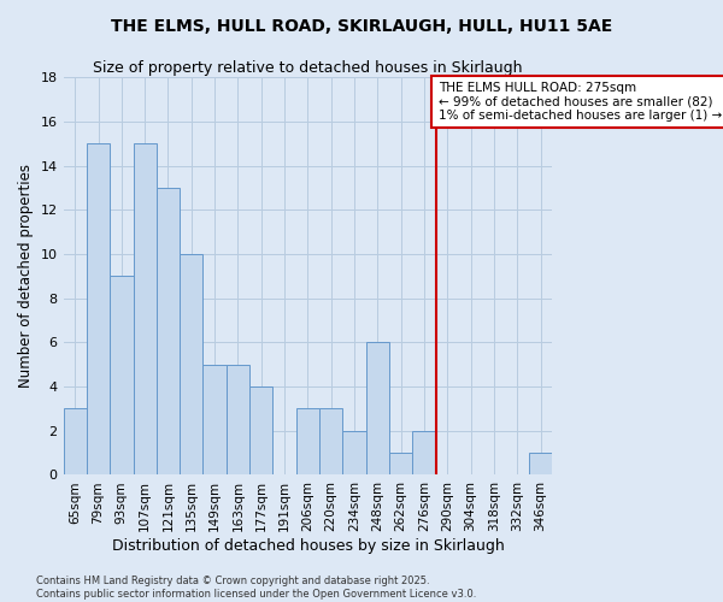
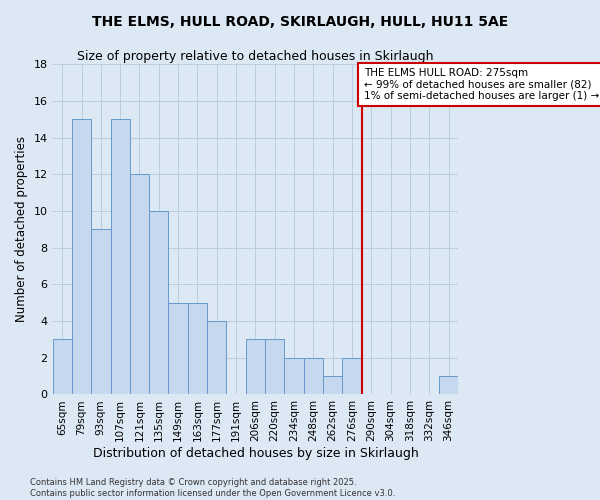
121sqm: 13 -> 12
248sqm: 6 -> 2
